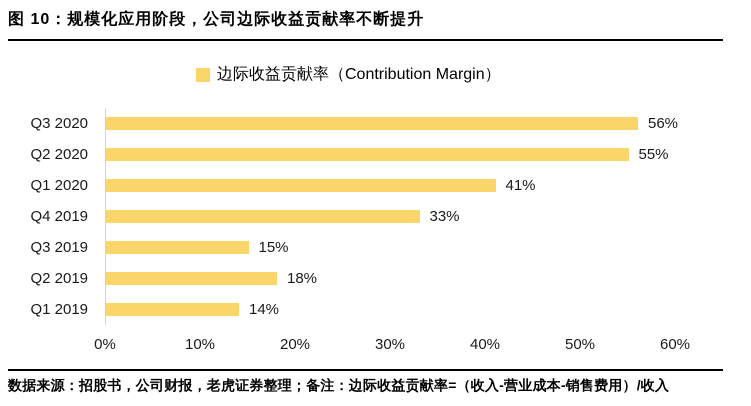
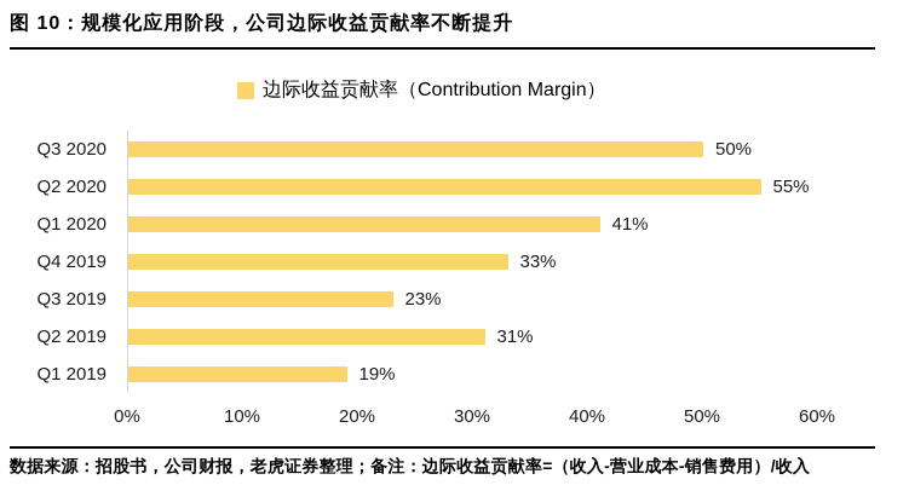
Q3 2020: 56% -> 50%
Q3 2019: 15% -> 23%
Q2 2019: 18% -> 31%
Q1 2019: 14% -> 19%
